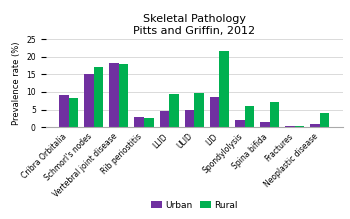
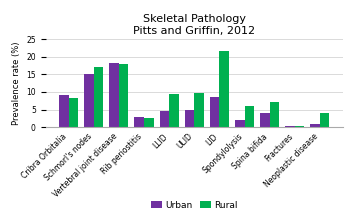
Urban/Spina bifida: 1.3 -> 4.0
